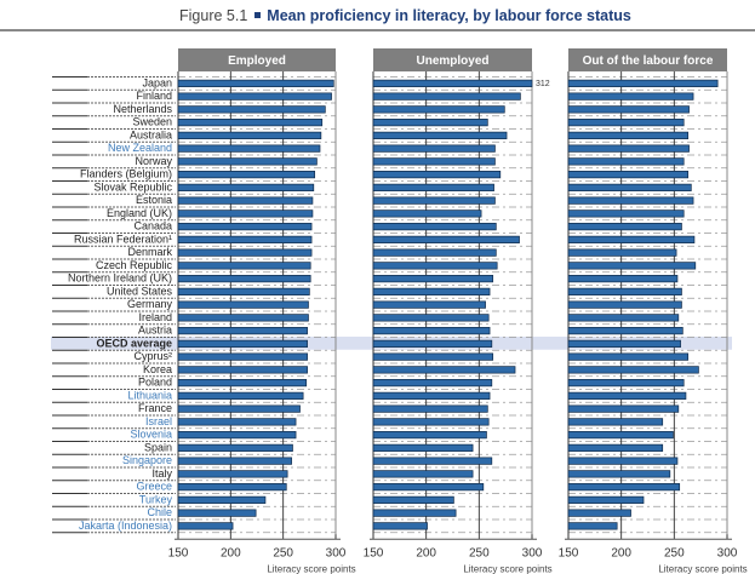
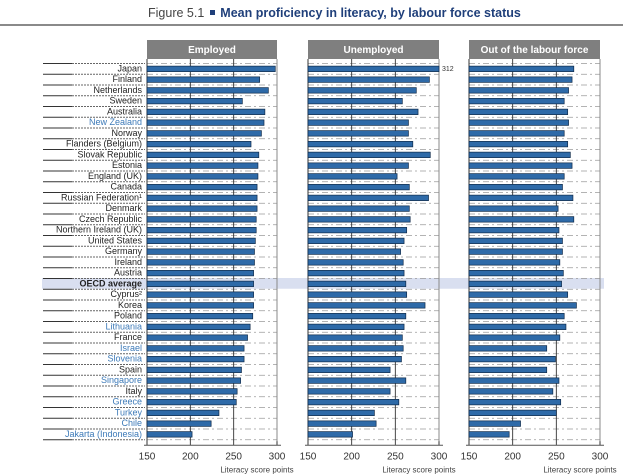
Out of the labour force/Japan: 290 -> 270
Employed/Finland: 300 -> 280
Employed/Sweden: 290 -> 260
Employed/Flanders (Belgium): 280 -> 270
Unemployed/Slovak Republic: 260 -> 290
Out of the labour force/Turkey: 220 -> 250
